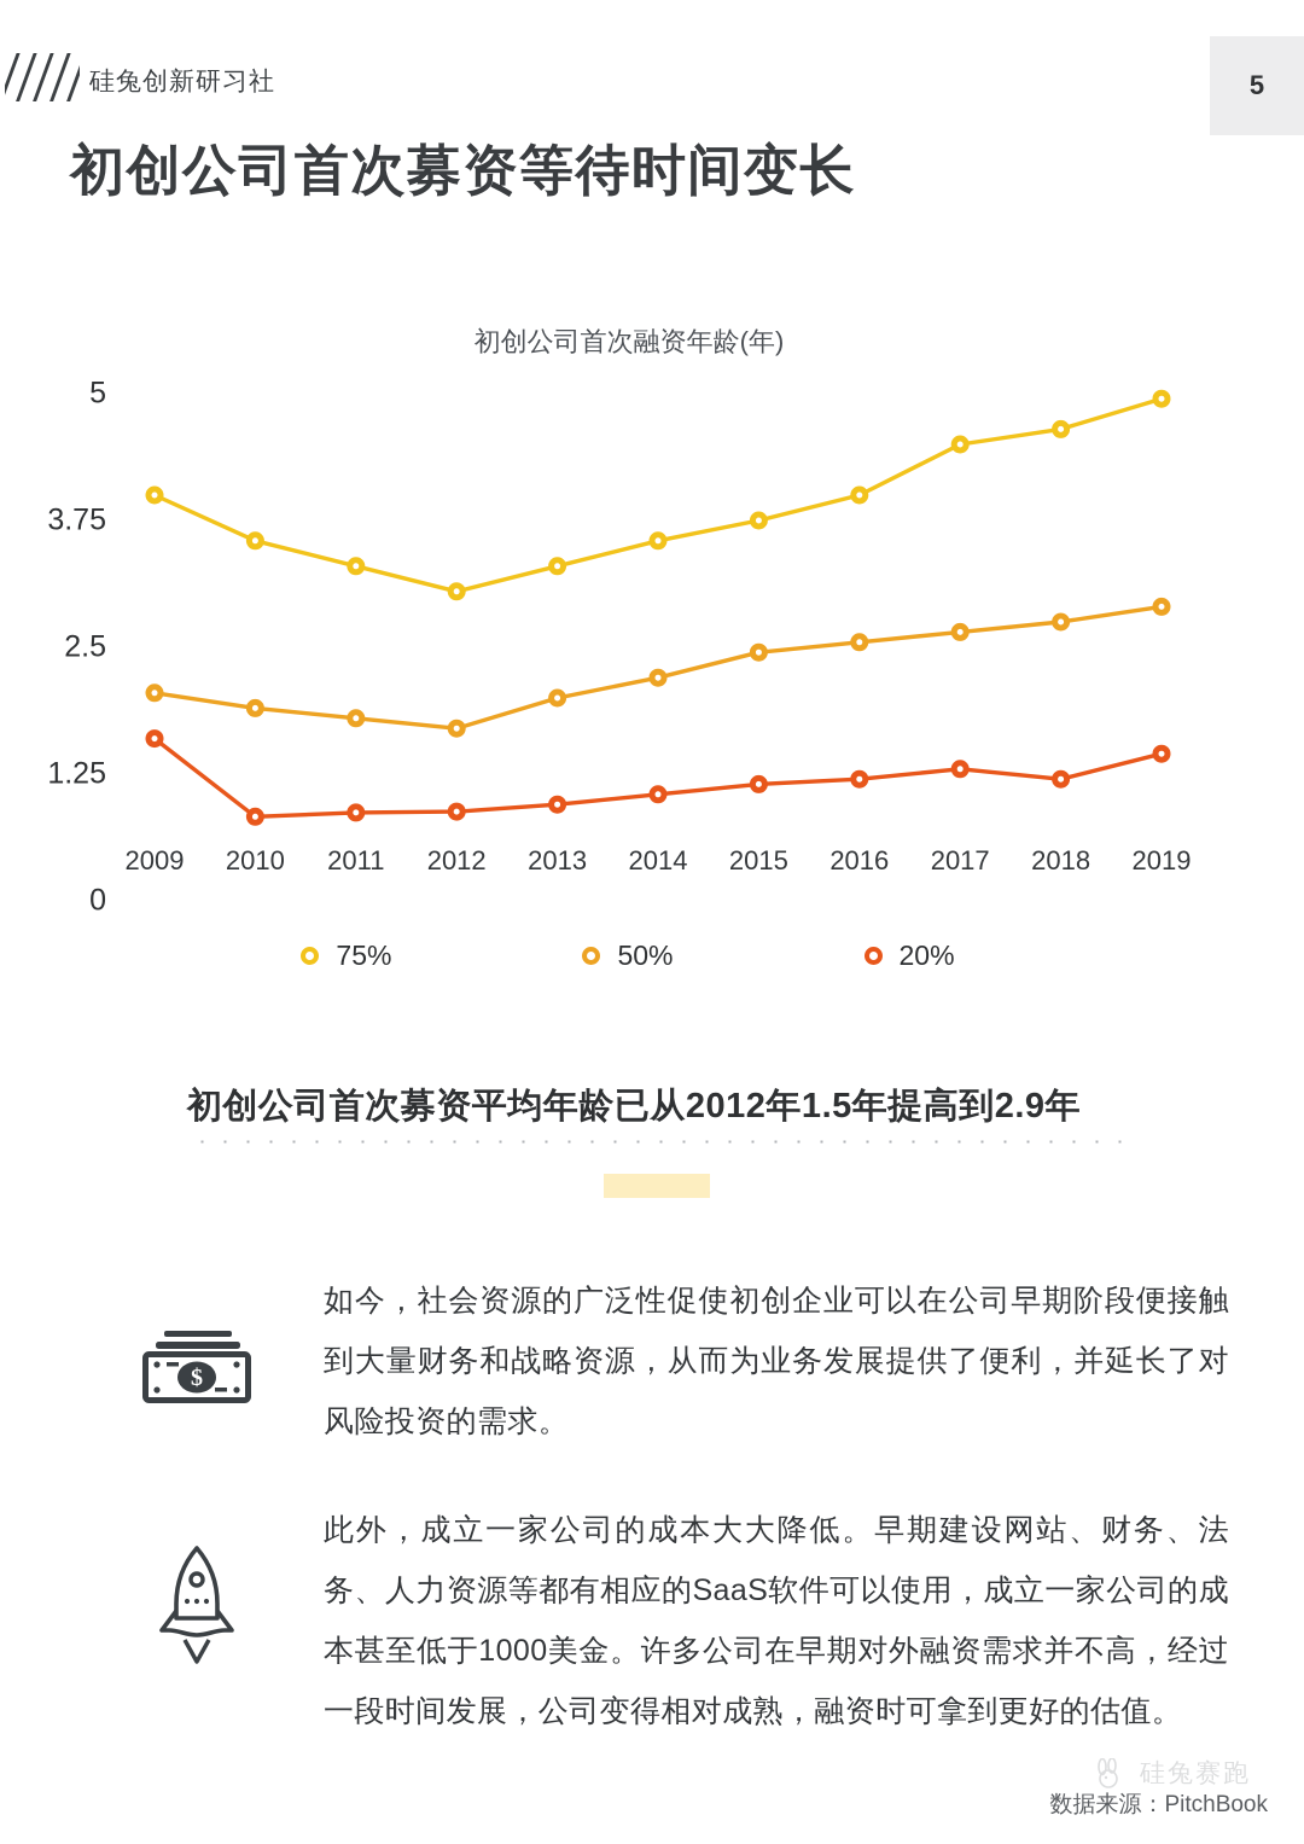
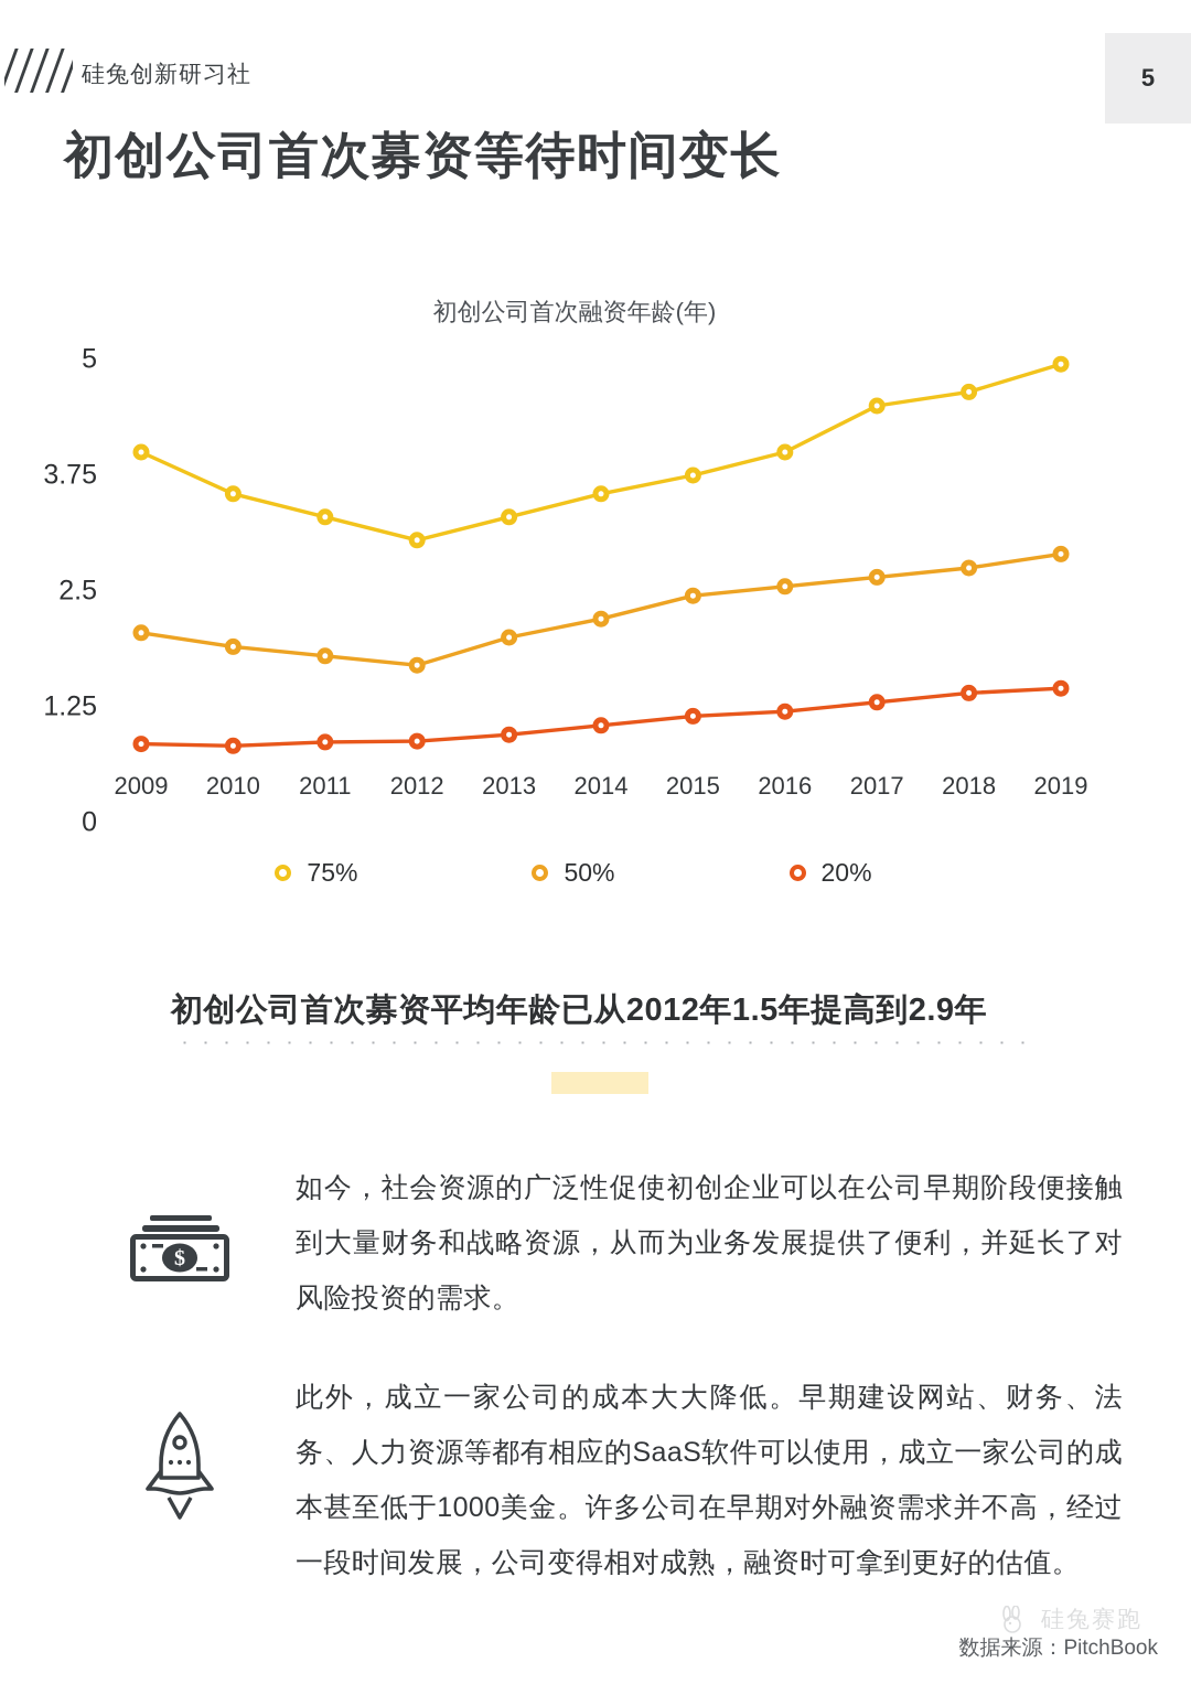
20%/2009: 1.6 -> 0.8
20%/2018: 1.2 -> 1.4
